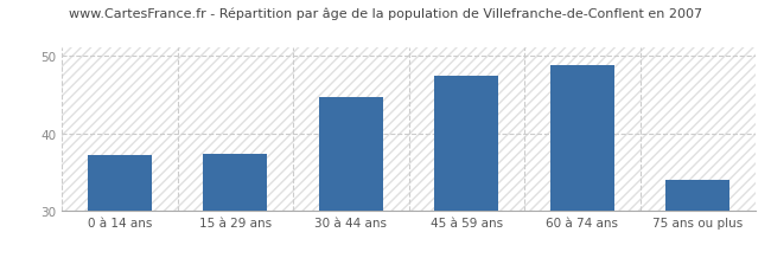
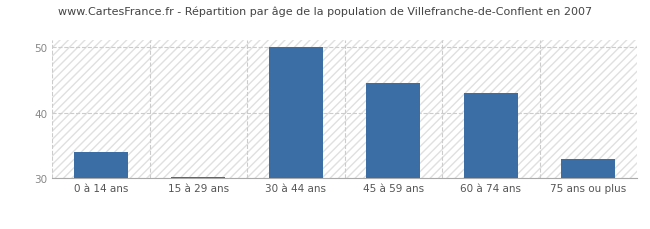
0 à 14 ans: 37.2 -> 34.0
15 à 29 ans: 37.4 -> 30.2
30 à 44 ans: 44.6 -> 50.0
45 à 59 ans: 47.4 -> 44.5
60 à 74 ans: 48.8 -> 43.0
75 ans ou plus: 34.0 -> 33.0
